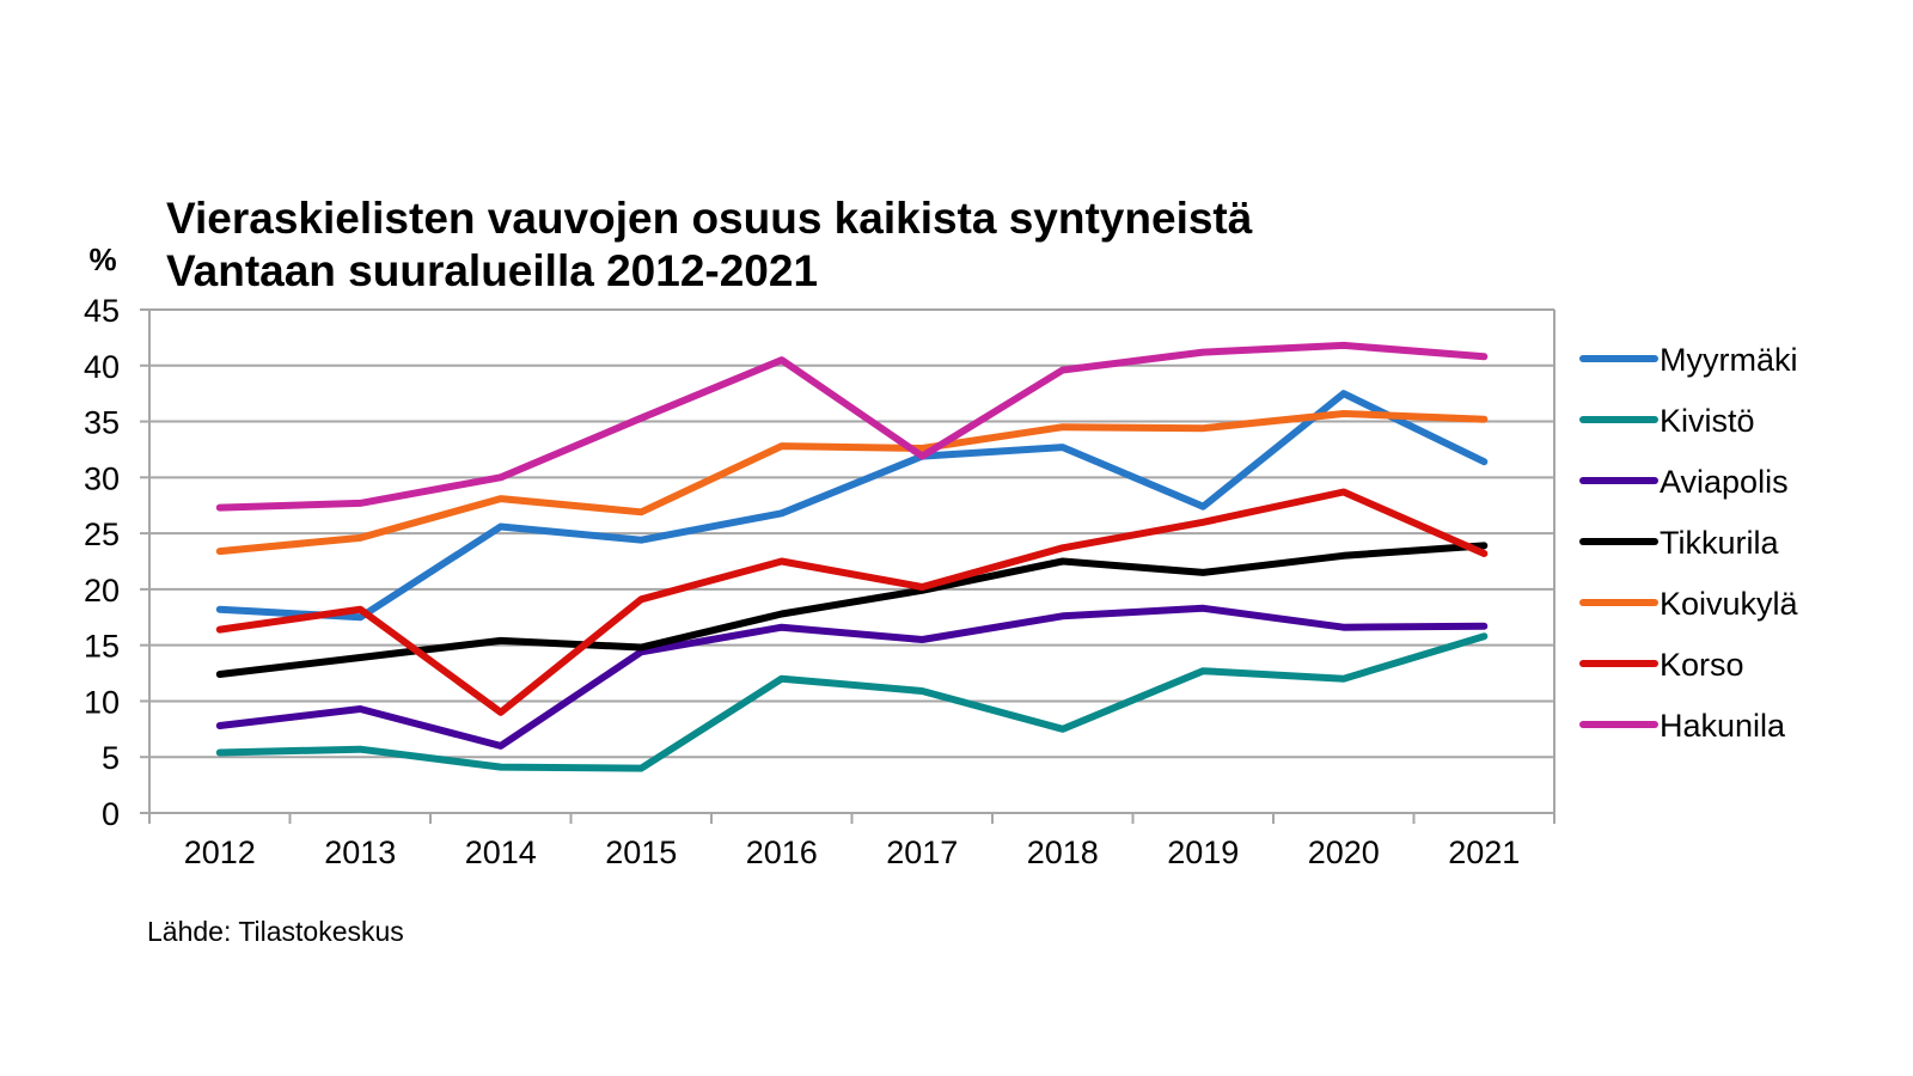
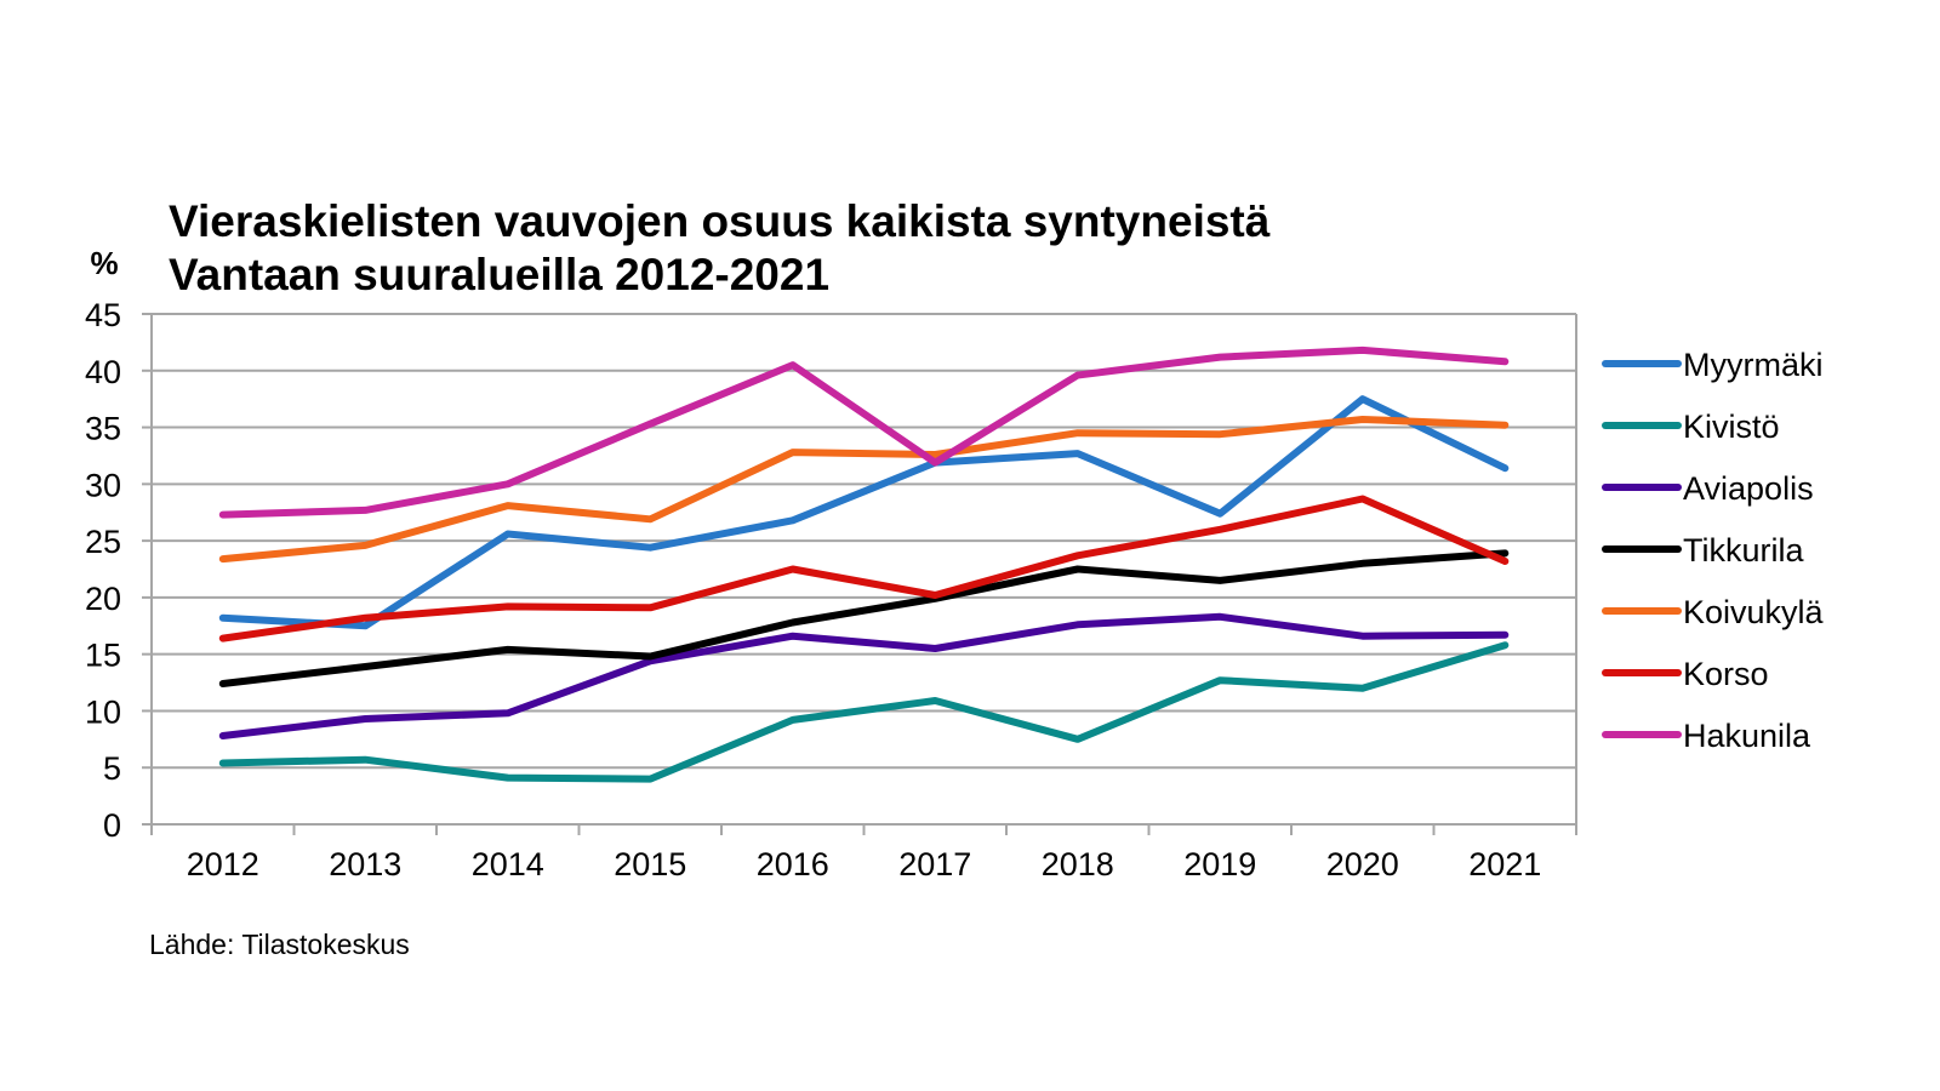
Aviapolis/2014: 6 -> 10
Korso/2014: 9 -> 19
Kivistö/2016: 12 -> 9
